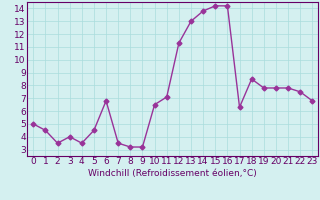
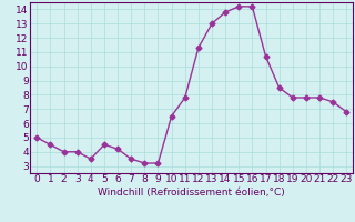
2: 3.5 -> 4.0
6: 6.8 -> 4.2
11: 7.1 -> 7.8
17: 6.3 -> 10.7
